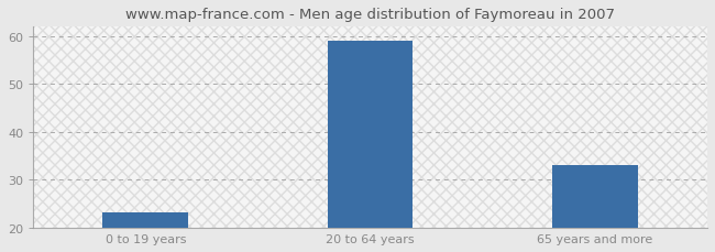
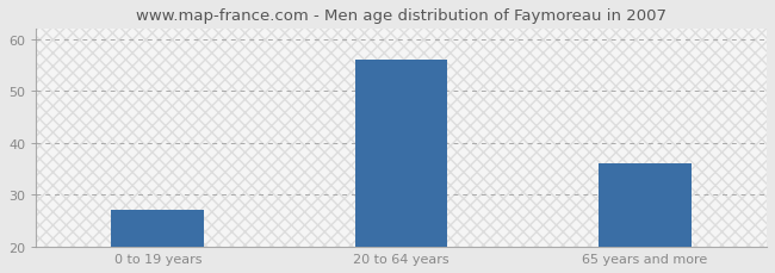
0 to 19 years: 23 -> 27
20 to 64 years: 59 -> 56
65 years and more: 33 -> 36
